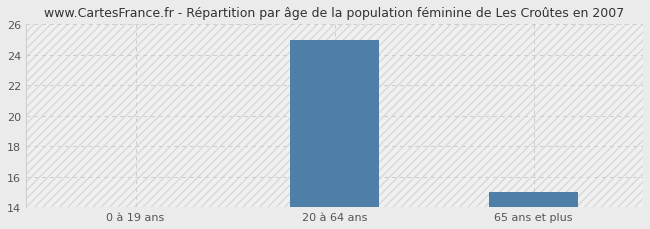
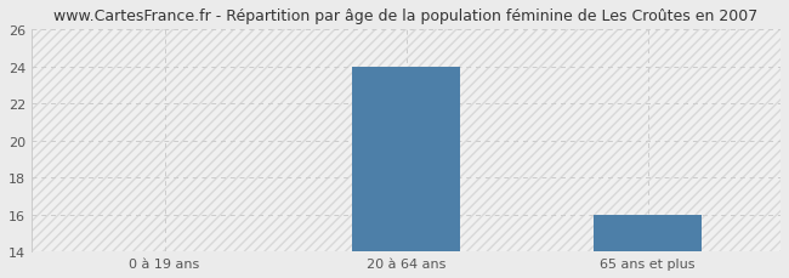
20 à 64 ans: 25 -> 24
65 ans et plus: 15 -> 16
